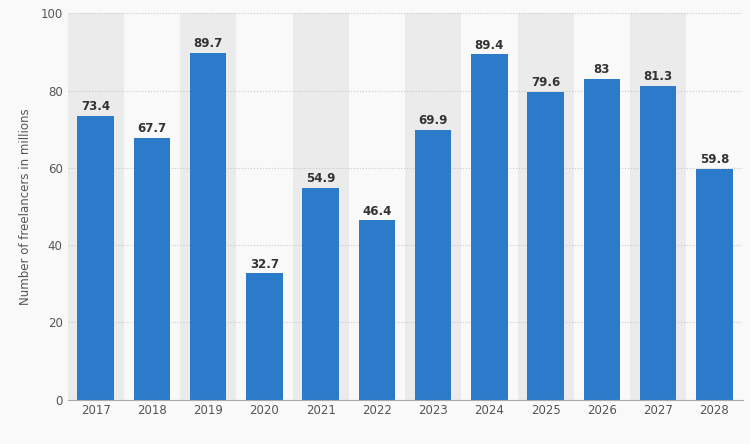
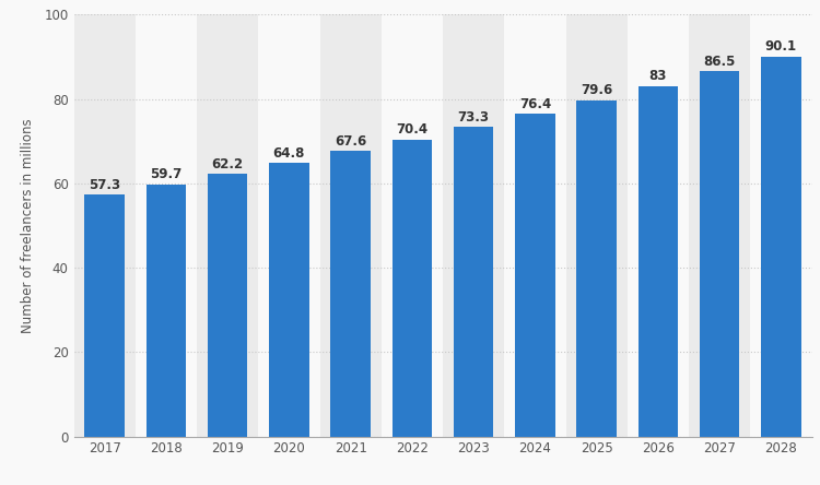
2017: 73.4 -> 57.3
2018: 67.7 -> 59.7
2019: 89.7 -> 62.2
2020: 32.7 -> 64.8
2021: 54.9 -> 67.6
2022: 46.4 -> 70.4
2023: 69.9 -> 73.3
2024: 89.4 -> 76.4
2027: 81.3 -> 86.5
2028: 59.8 -> 90.1
